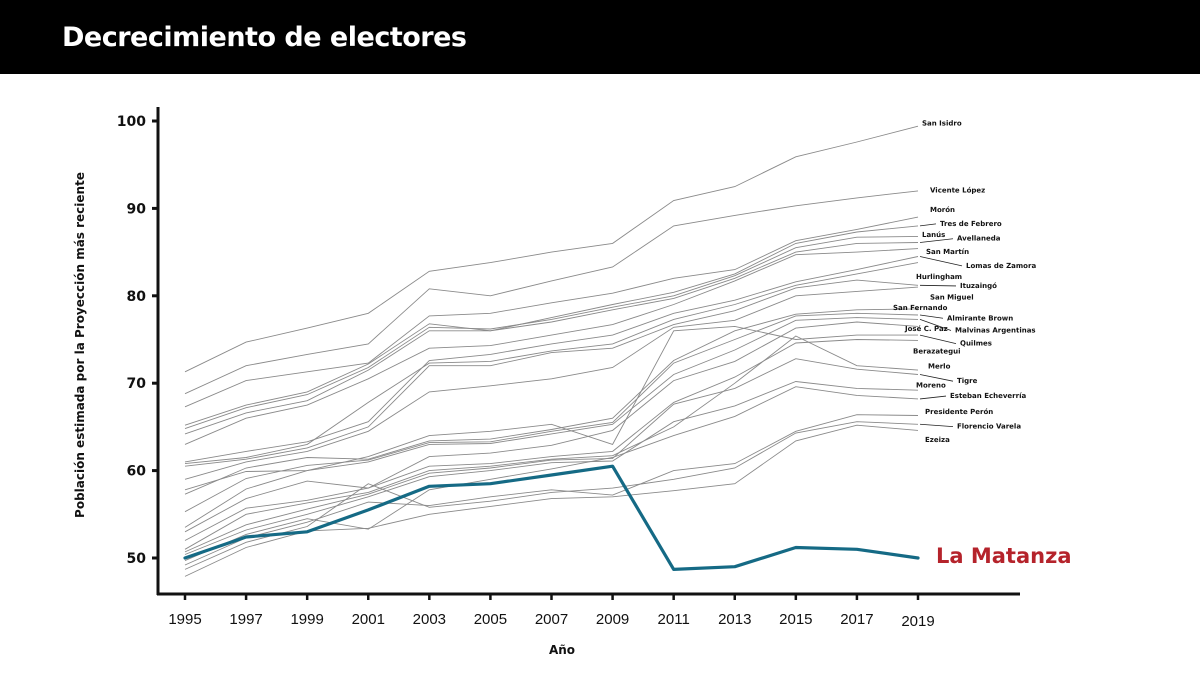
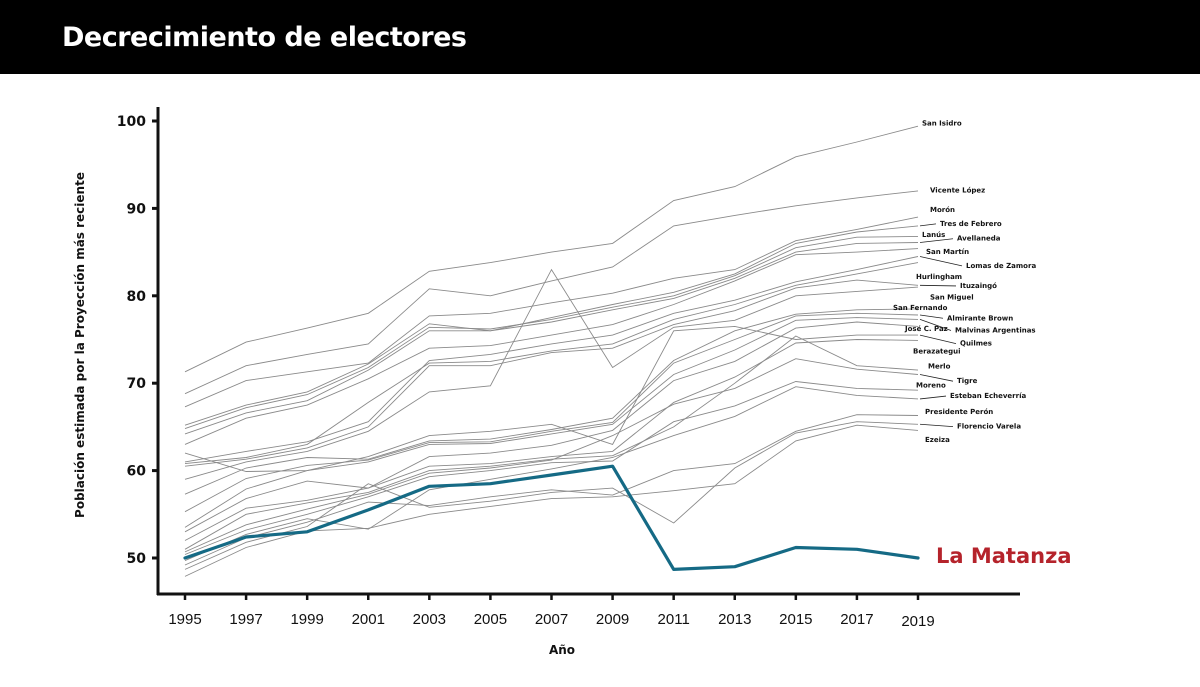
Quilmes/1995: 58 -> 62
San Miguel/2007: 70 -> 83
Tigre/2009: 61 -> 64
Florencio Varela/2011: 59 -> 54
